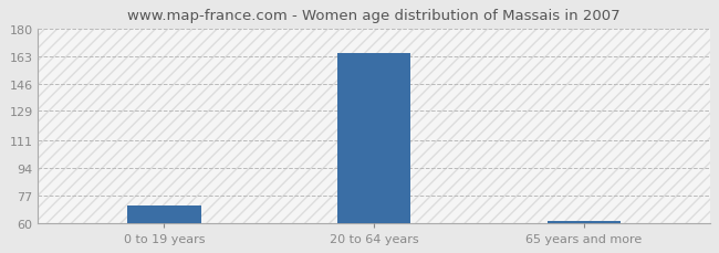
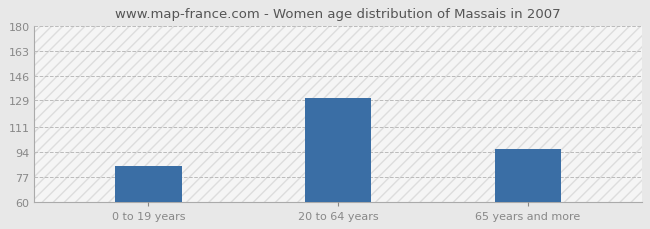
0 to 19 years: 71 -> 84
20 to 64 years: 165 -> 131
65 years and more: 61 -> 96
